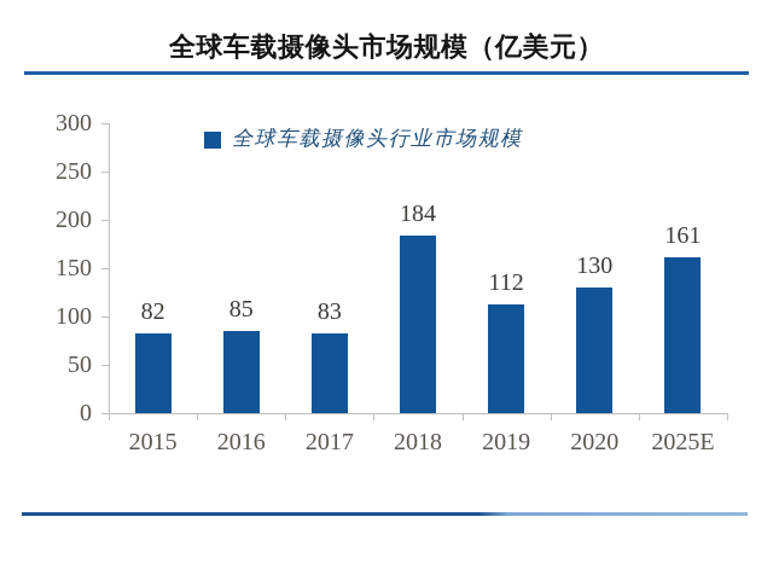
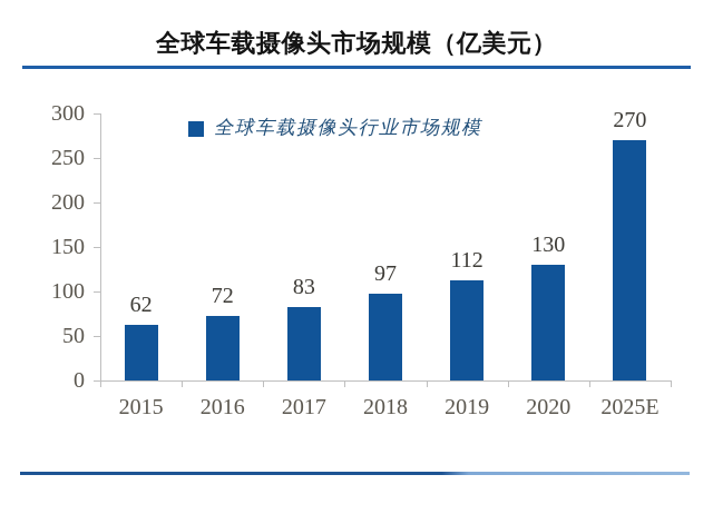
2015: 82 -> 62
2016: 85 -> 72
2018: 184 -> 97
2025E: 161 -> 270
